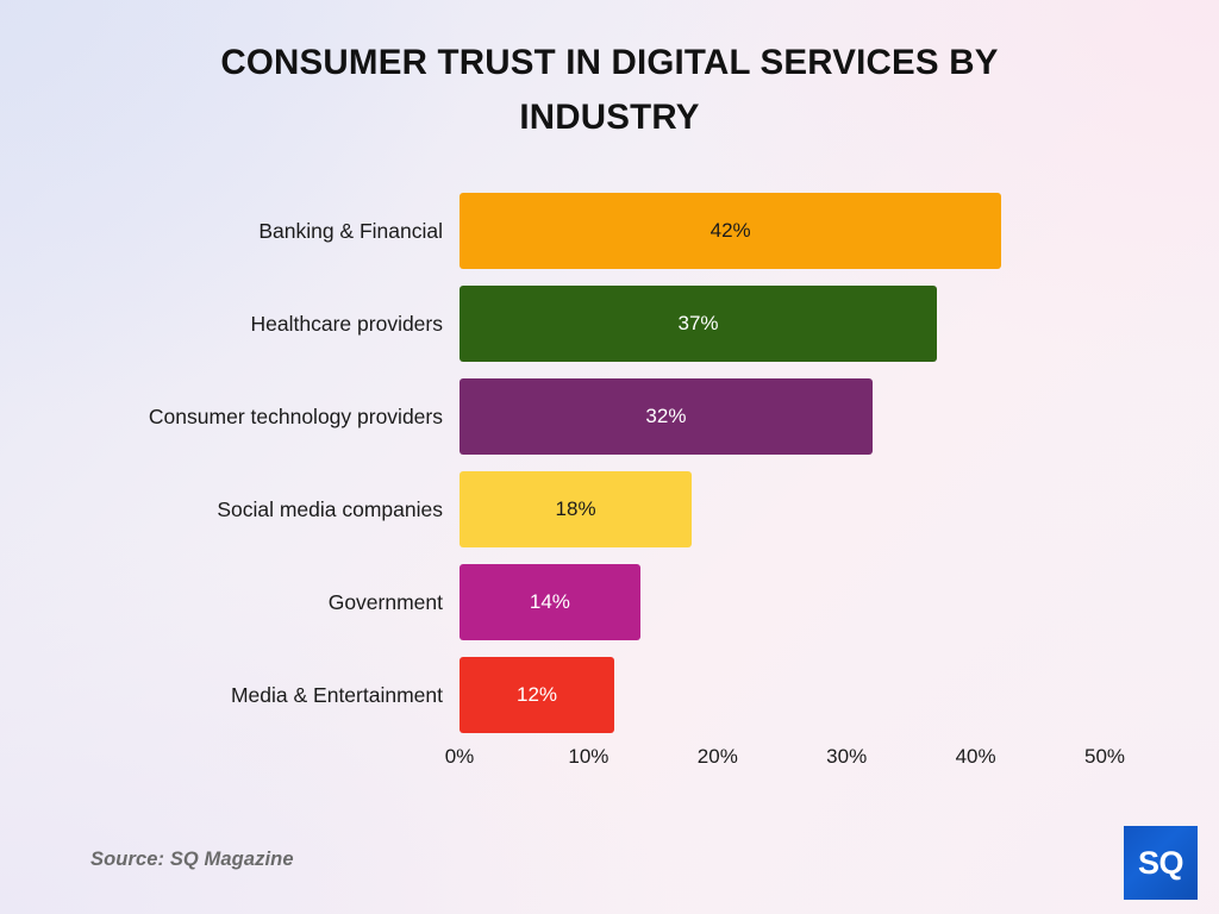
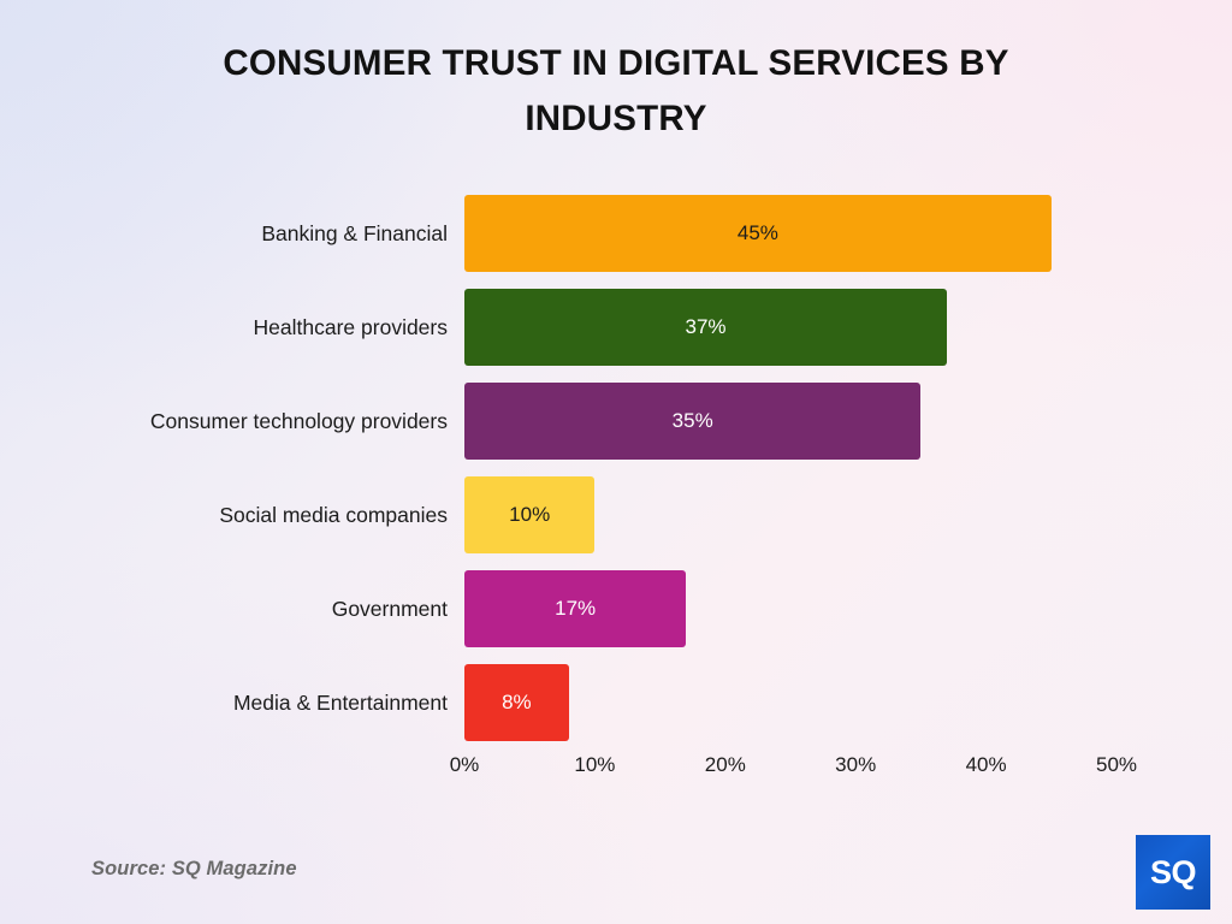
Banking & Financial: 42% -> 45%
Consumer technology providers: 32% -> 35%
Social media companies: 18% -> 10%
Government: 14% -> 17%
Media & Entertainment: 12% -> 8%
